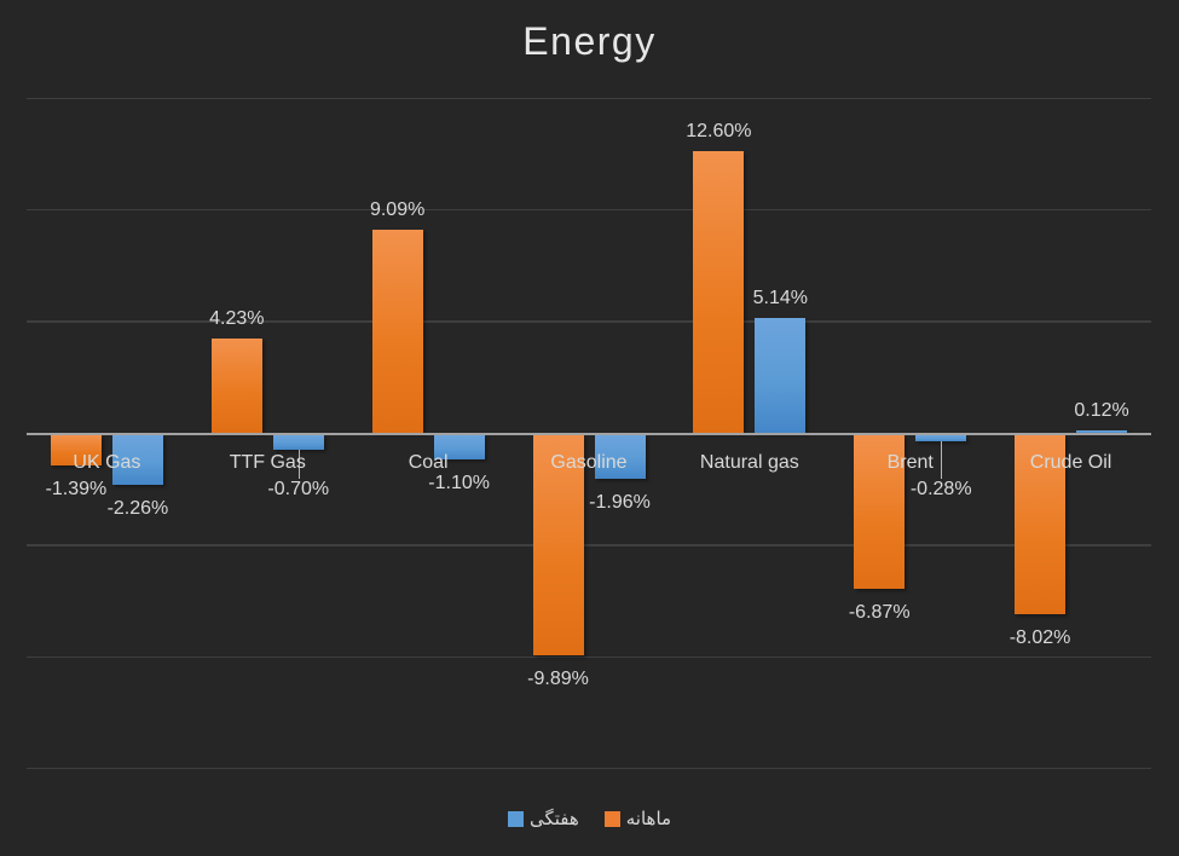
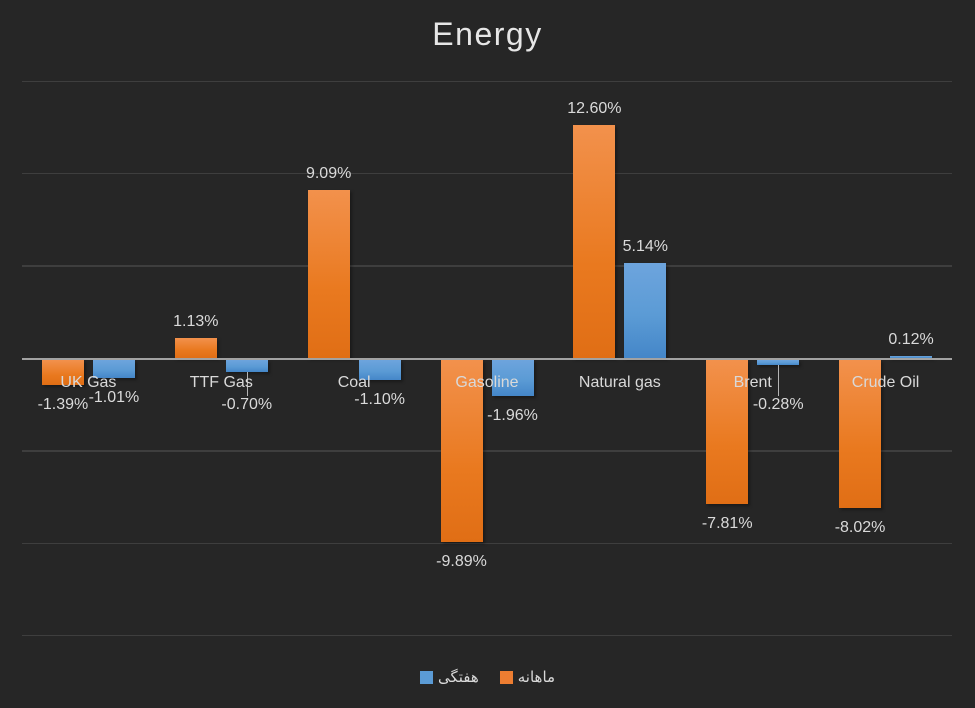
هفتگی/UK Gas: -2.26% -> -1.01%
ماهانه/TTF Gas: 4.23% -> 1.13%
ماهانه/Brent: -6.87% -> -7.81%
